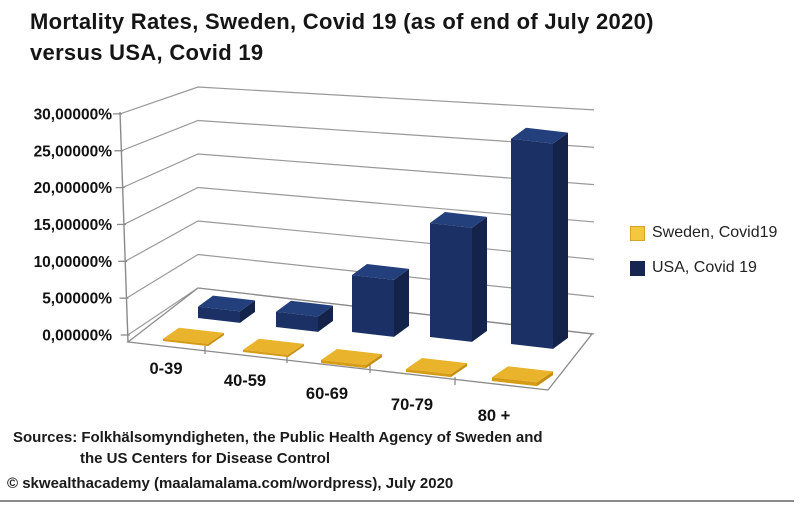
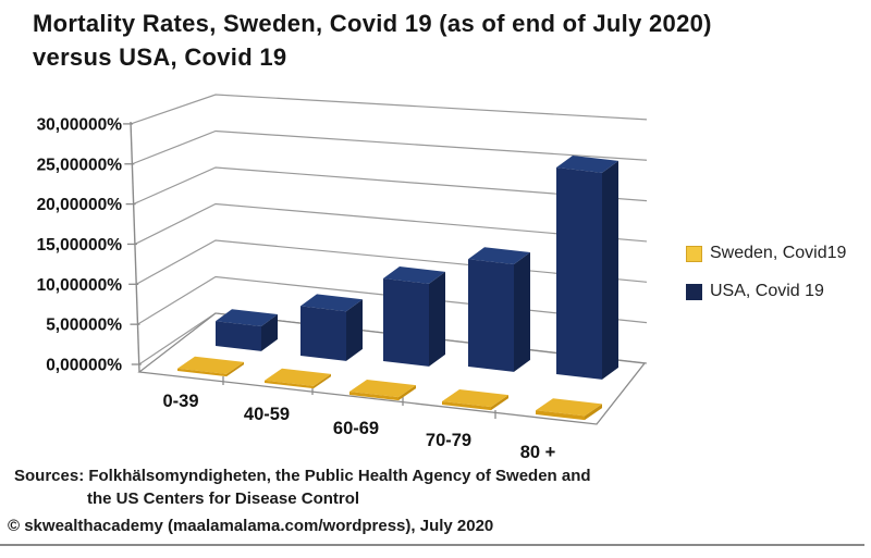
USA, Covid 19/0-39: 2% -> 3%
USA, Covid 19/40-59: 2% -> 6%
USA, Covid 19/60-69: 8% -> 10%
USA, Covid 19/70-79: 15% -> 13%
USA, Covid 19/80 +: 27% -> 25%
